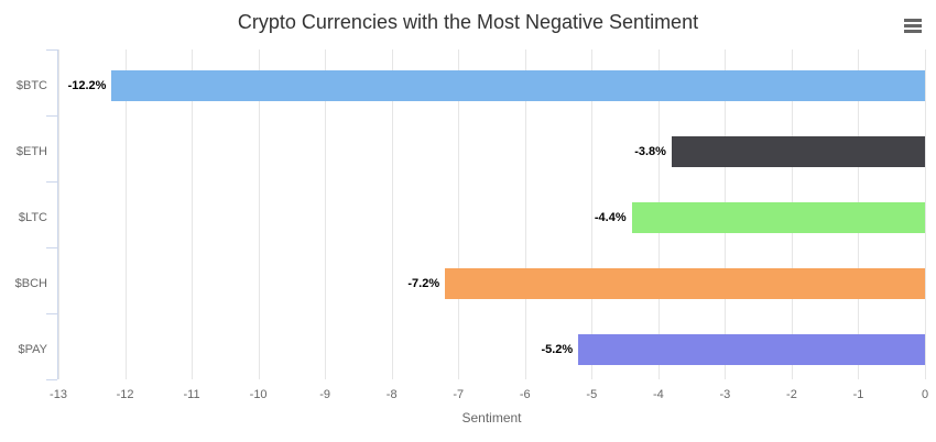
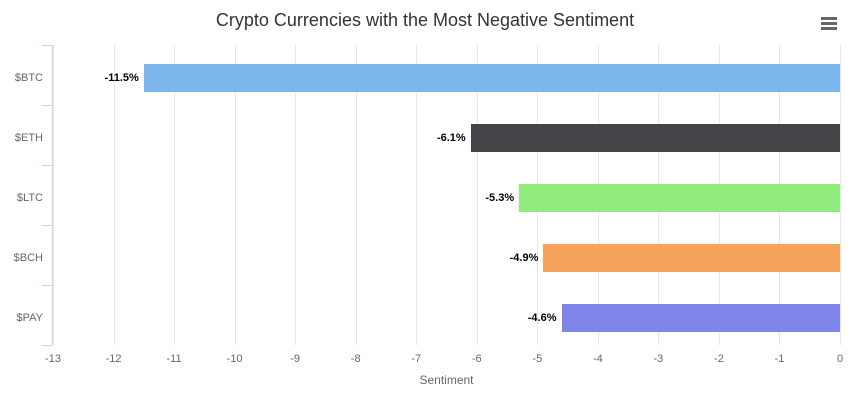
$BTC: -12.2% -> -11.5%
$ETH: -3.8% -> -6.1%
$LTC: -4.4% -> -5.3%
$BCH: -7.2% -> -4.9%
$PAY: -5.2% -> -4.6%
